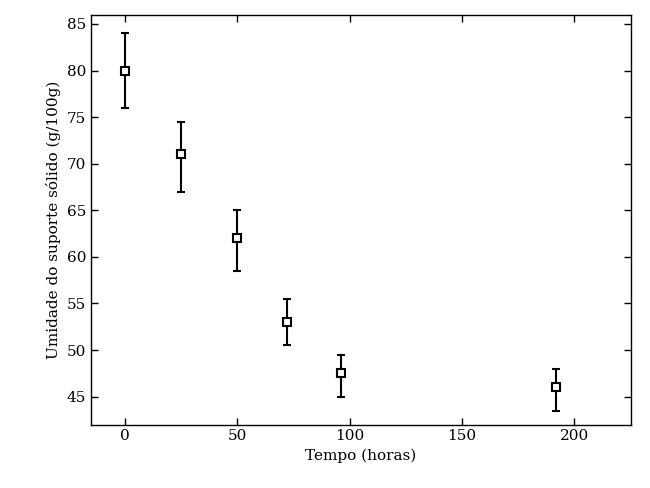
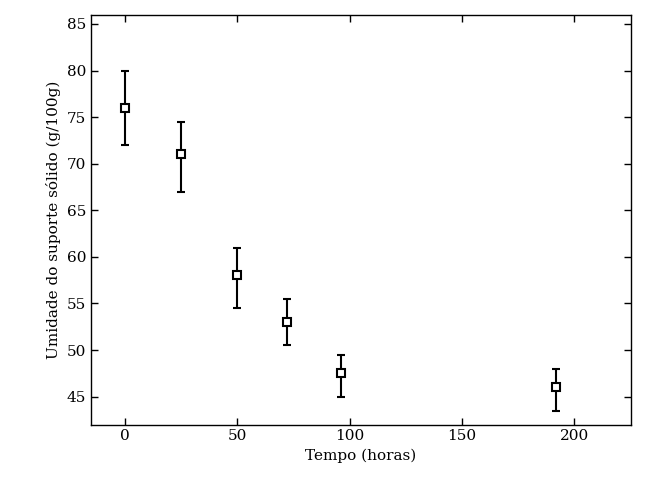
0: 80.0 -> 76.0
50: 62.0 -> 58.0
